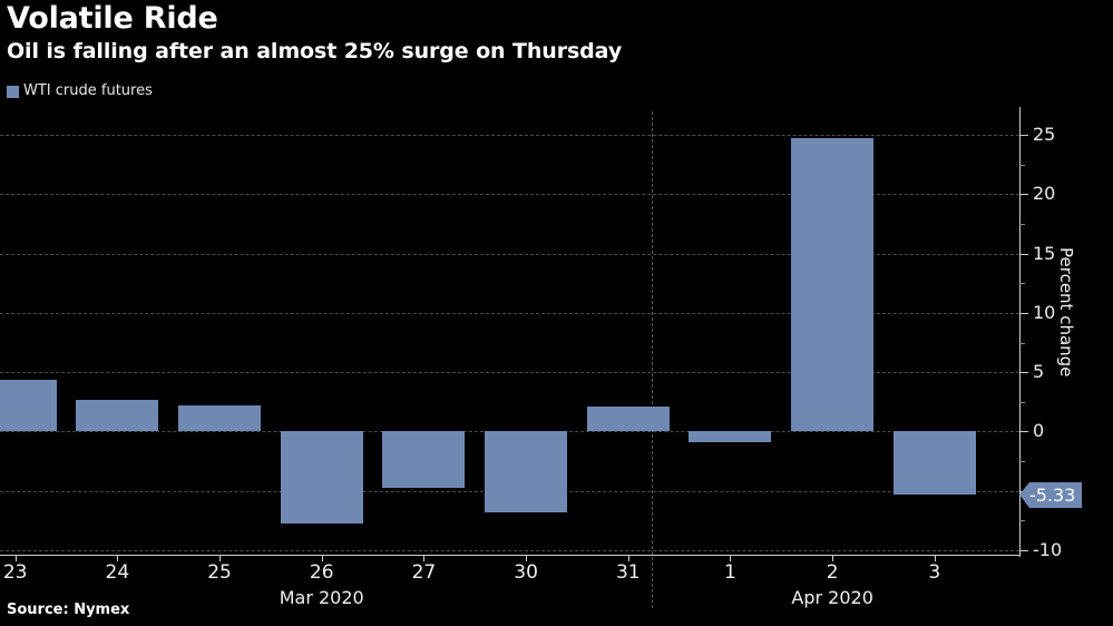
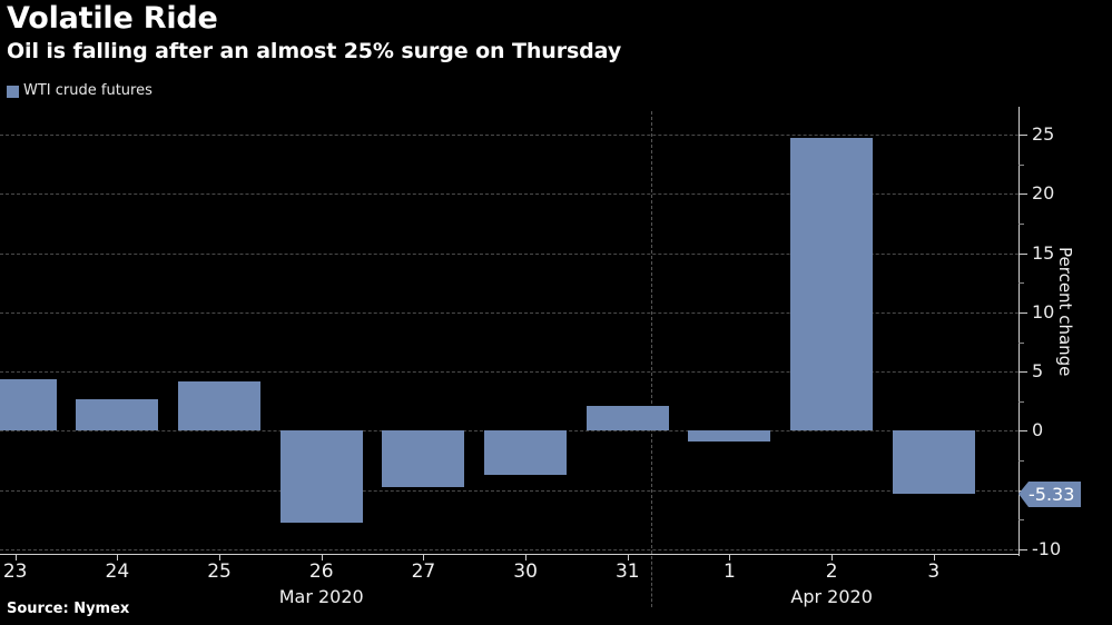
25: 2.2 -> 4.2
30: -6.8 -> -3.7
